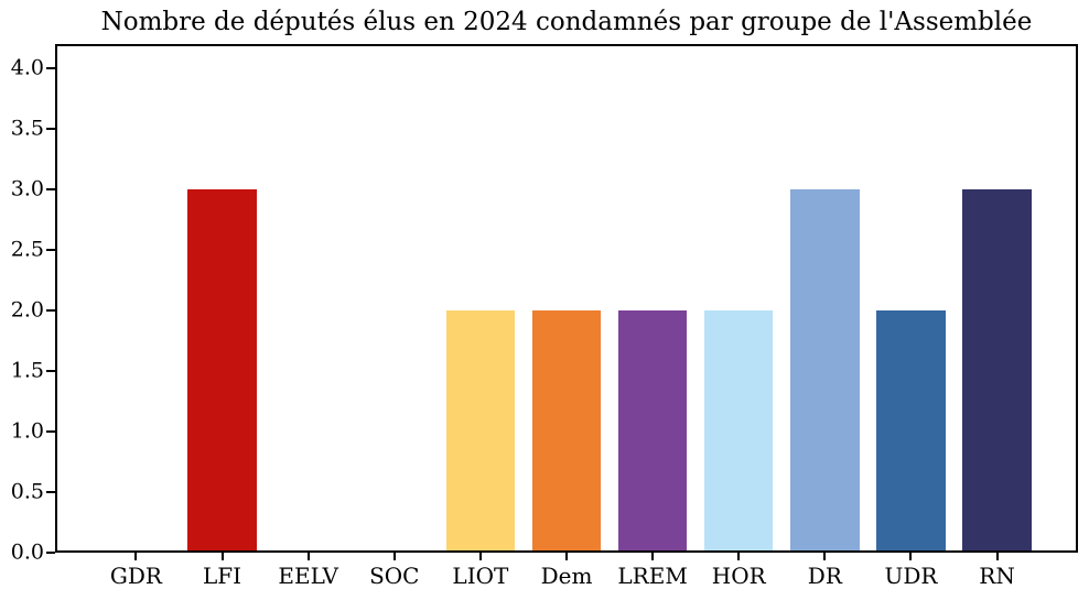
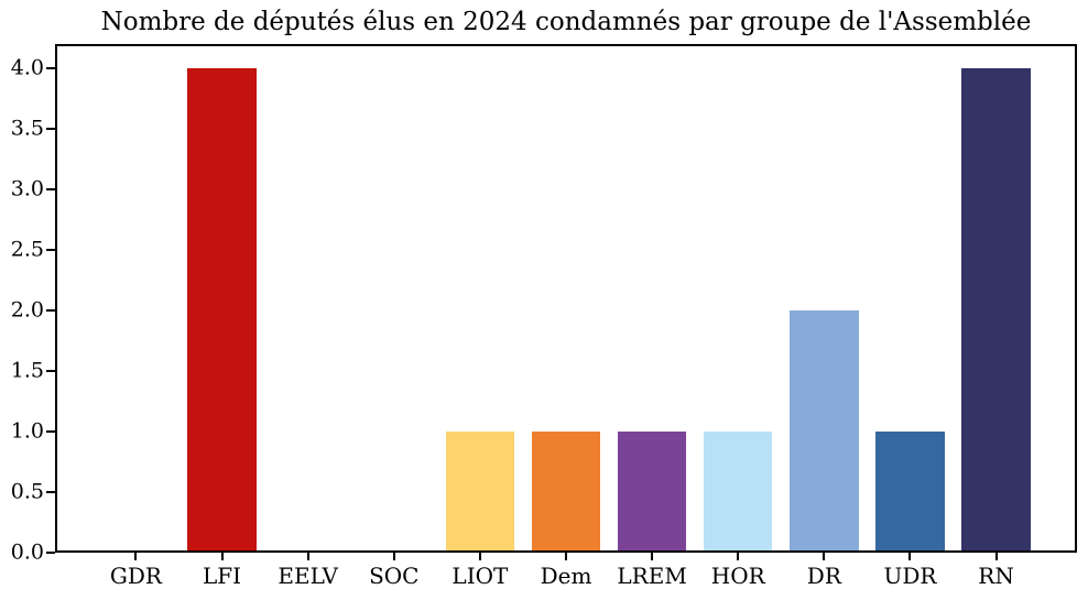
LFI: 3 -> 4
LIOT: 2 -> 1
Dem: 2 -> 1
LREM: 2 -> 1
HOR: 2 -> 1
DR: 3 -> 2
UDR: 2 -> 1
RN: 3 -> 4
